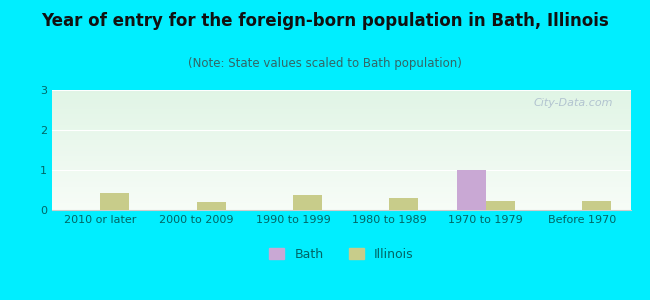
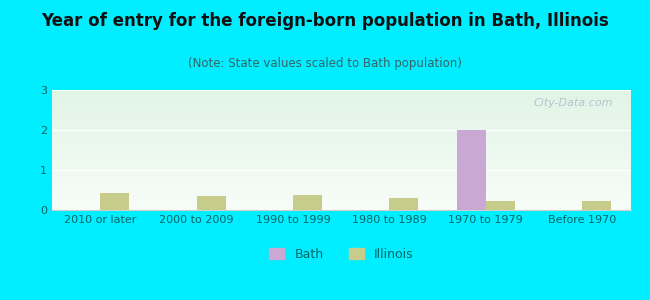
Illinois/2000 to 2009: 0.20 -> 0.35
Bath/1970 to 1979: 1 -> 2
